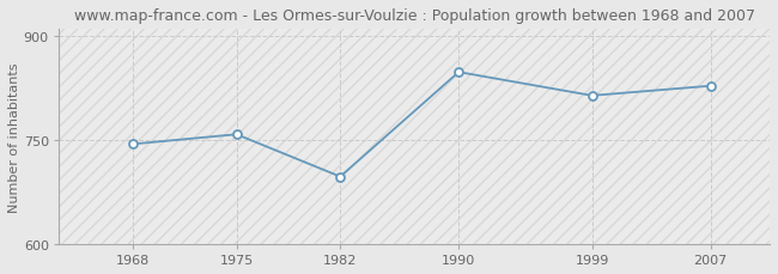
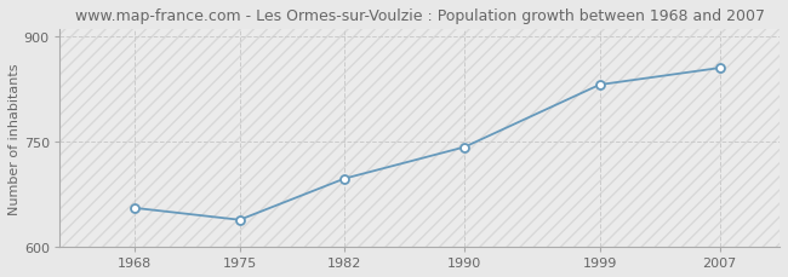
1968: 744 -> 655
1975: 758 -> 638
1990: 848 -> 742
1999: 814 -> 831
2007: 828 -> 855
